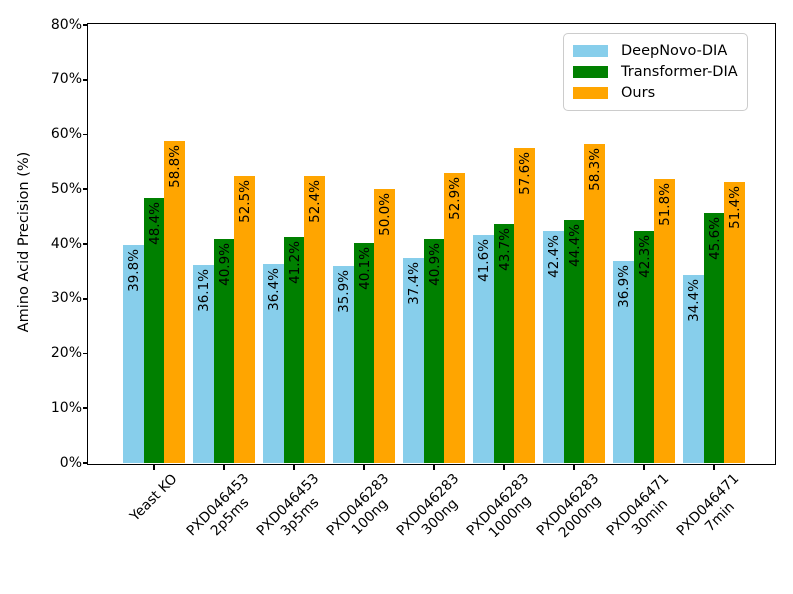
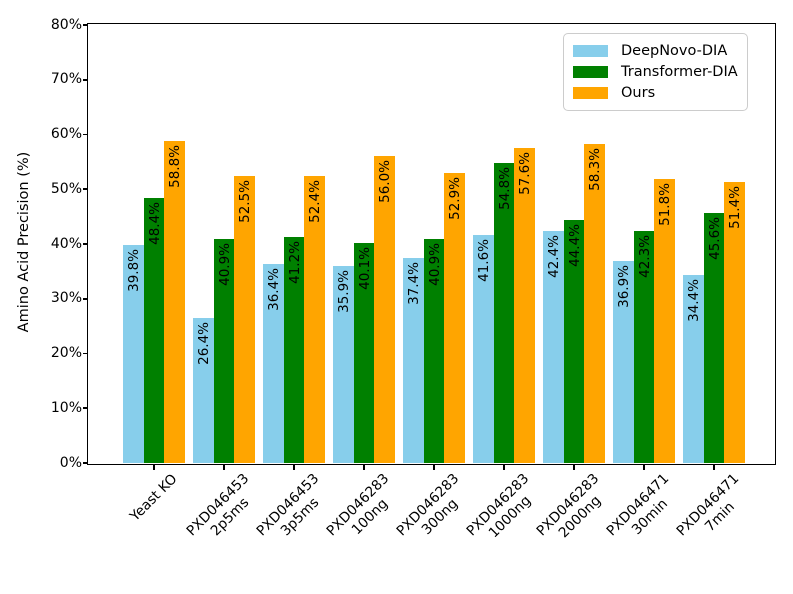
DeepNovo-DIA/PXD046453 2p5ms: 36.1% -> 26.4%
Ours/PXD046283 100ng: 50.0% -> 56.0%
Transformer-DIA/PXD046283 1000ng: 43.7% -> 54.8%
